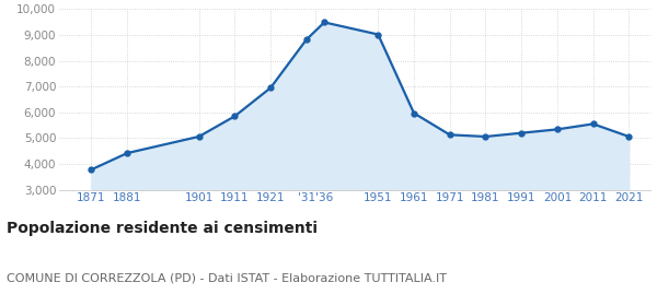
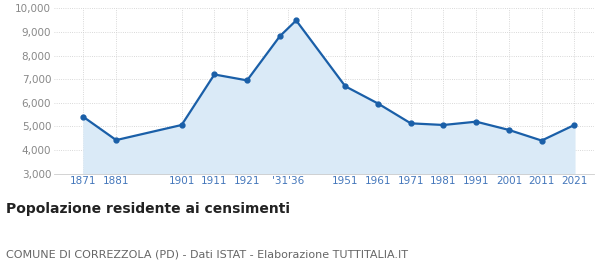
1871: 3,780 -> 5,400
1911: 5,850 -> 7,200
1951: 9,020 -> 6,700
2001: 5,340 -> 4,850
2011: 5,550 -> 4,400
